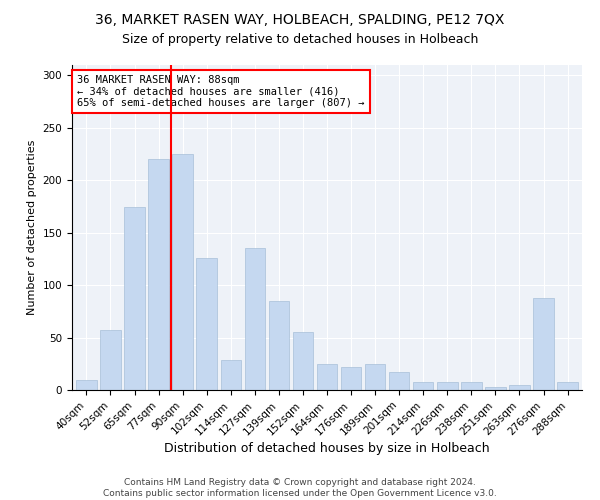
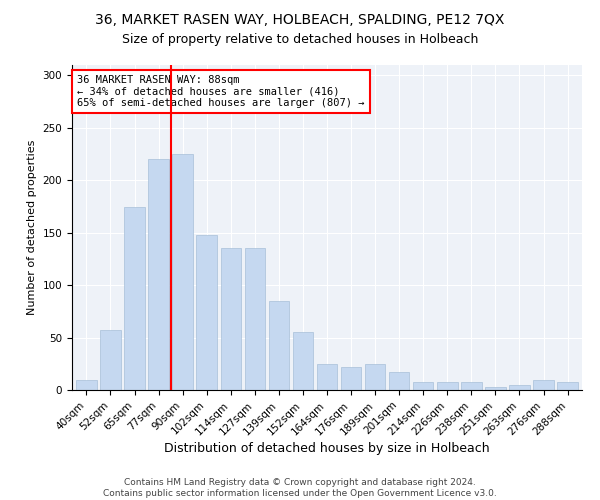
102sqm: 126 -> 148
114sqm: 29 -> 135
276sqm: 88 -> 10
